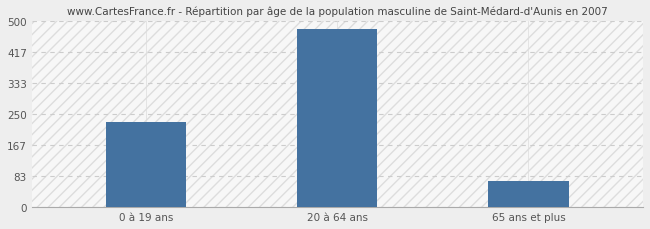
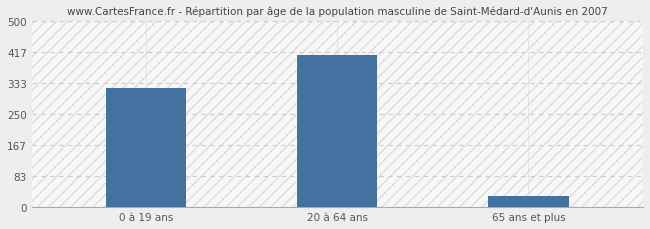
0 à 19 ans: 230 -> 320
20 à 64 ans: 480 -> 410
65 ans et plus: 70 -> 30
